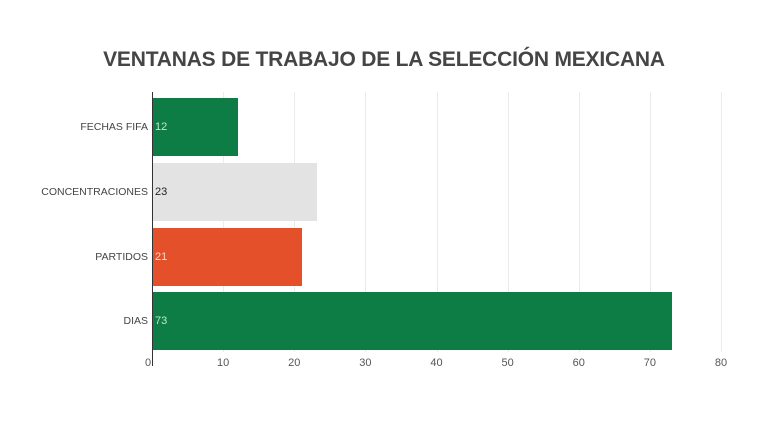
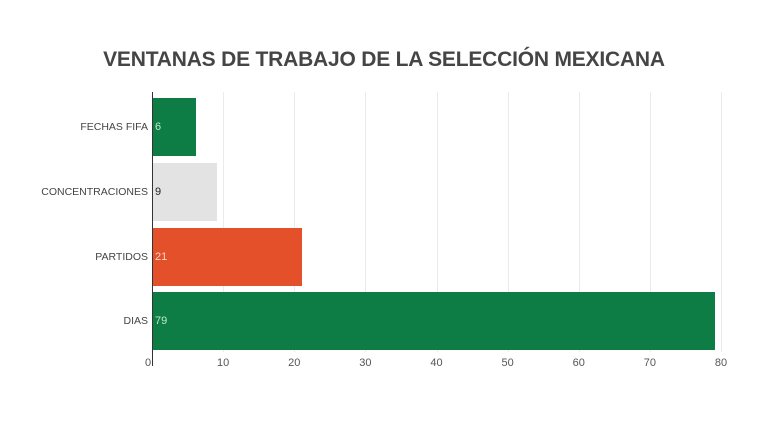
FECHAS FIFA: 12 -> 6
CONCENTRACIONES: 23 -> 9
DIAS: 73 -> 79
